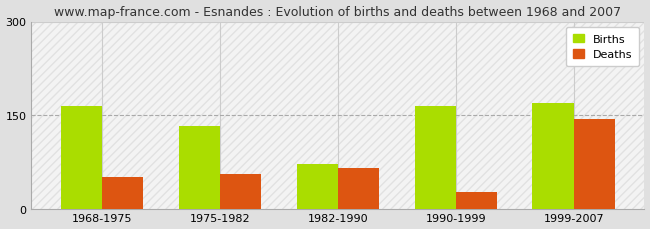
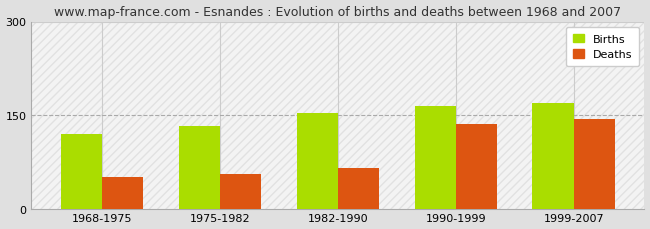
Births/1968-1975: 164 -> 120
Births/1982-1990: 72 -> 154
Deaths/1990-1999: 26 -> 136
